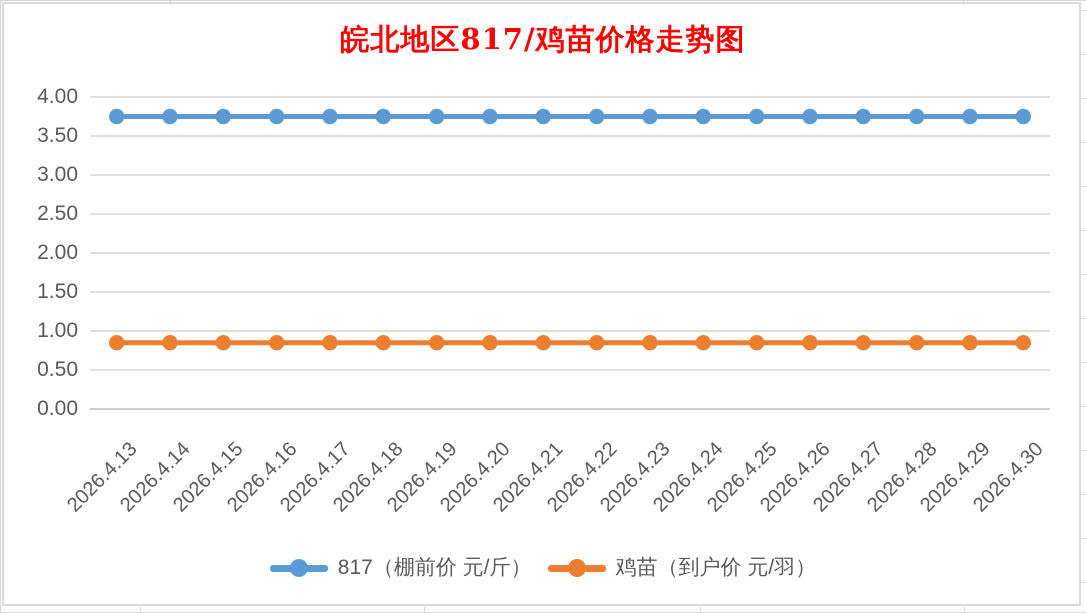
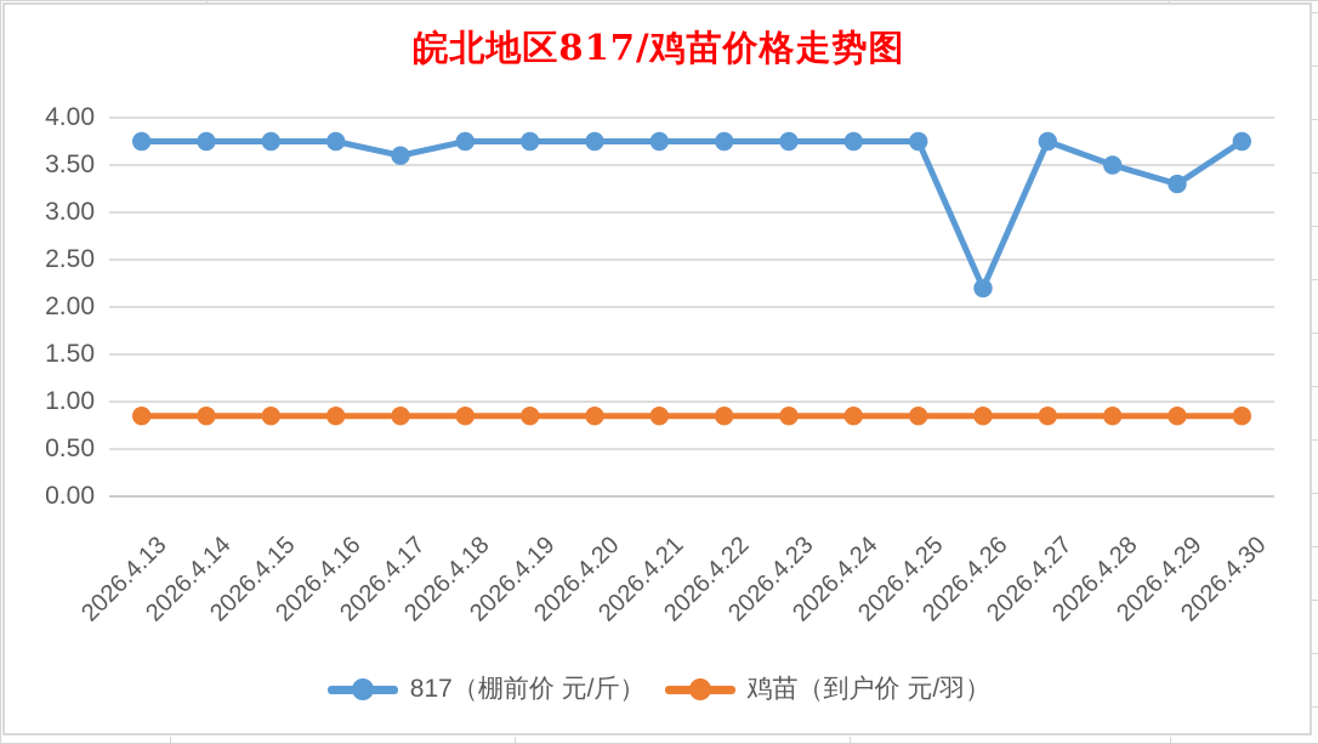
817（棚前价 元/斤）/2026.4.17: 3.8 -> 3.6
817（棚前价 元/斤）/2026.4.26: 3.8 -> 2.2
817（棚前价 元/斤）/2026.4.28: 3.8 -> 3.5
817（棚前价 元/斤）/2026.4.29: 3.8 -> 3.3
